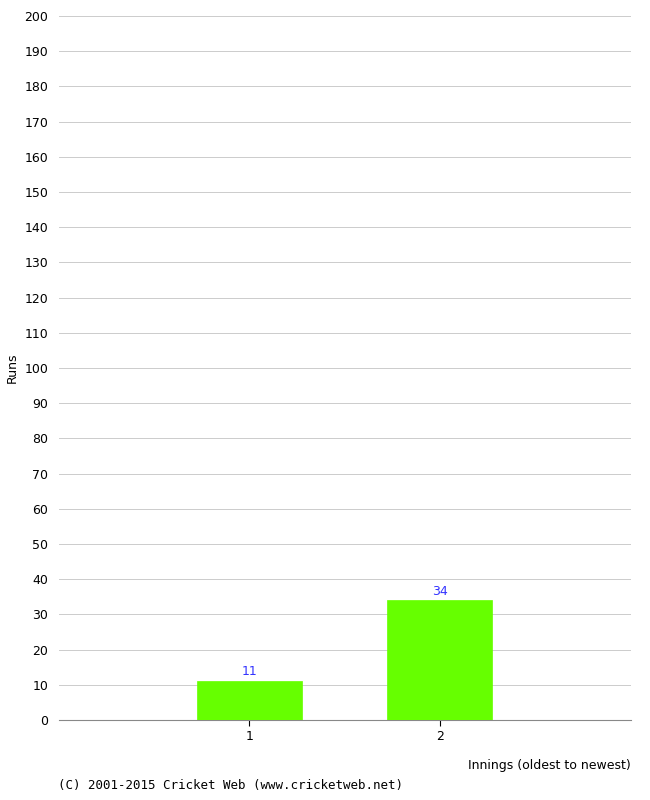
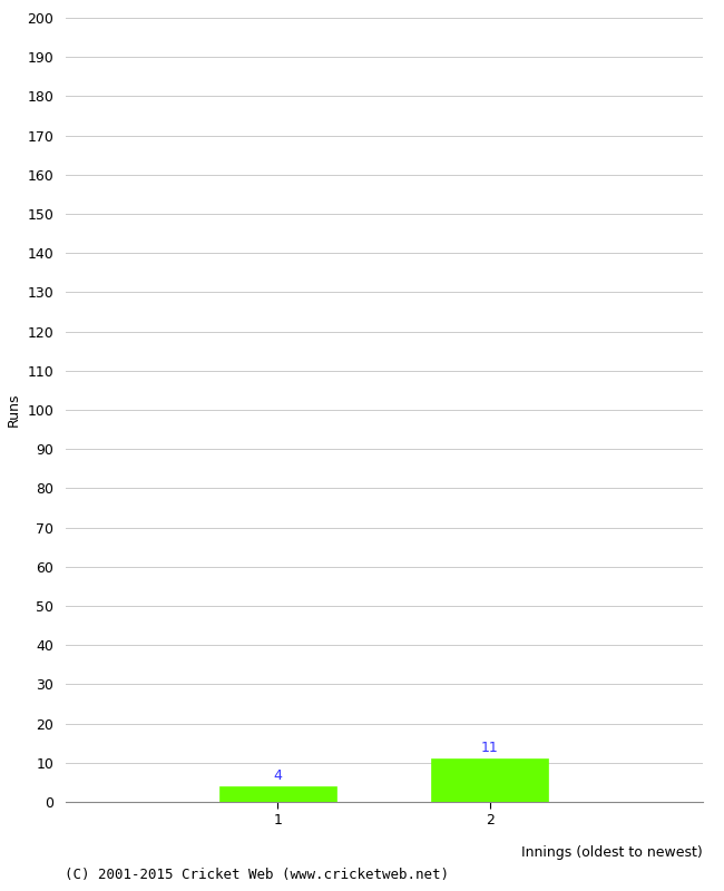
1: 11 -> 4
2: 34 -> 11
